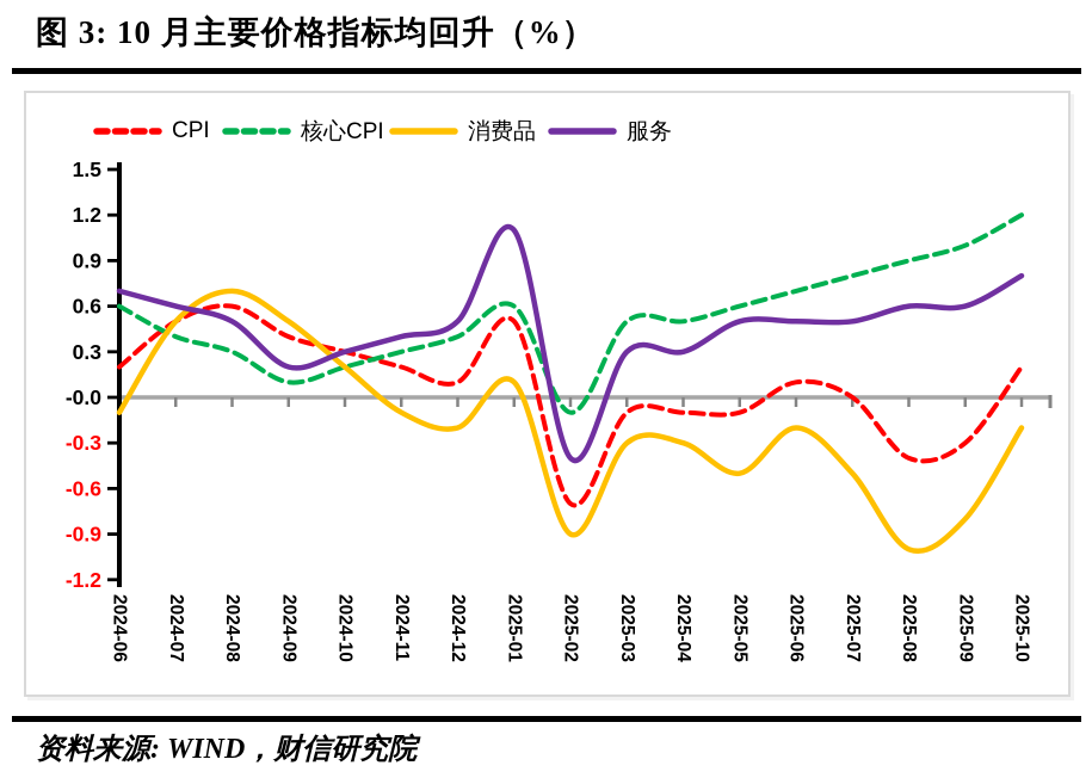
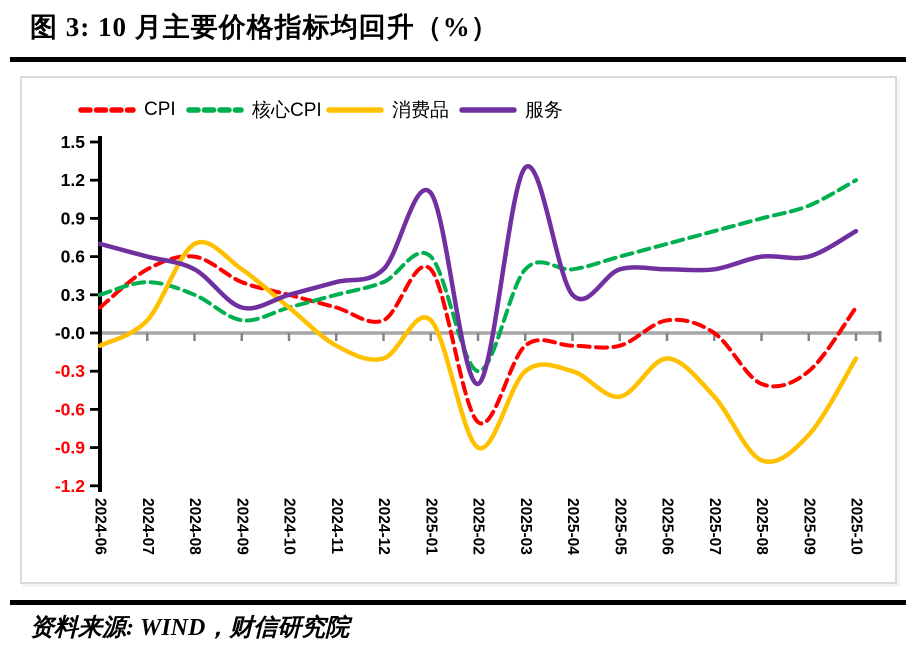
核心CPI/2024-06: 0.6 -> 0.3
消费品/2024-07: 0.5 -> 0.1
核心CPI/2025-02: -0.1 -> -0.3
服务/2025-03: 0.3 -> 1.3
